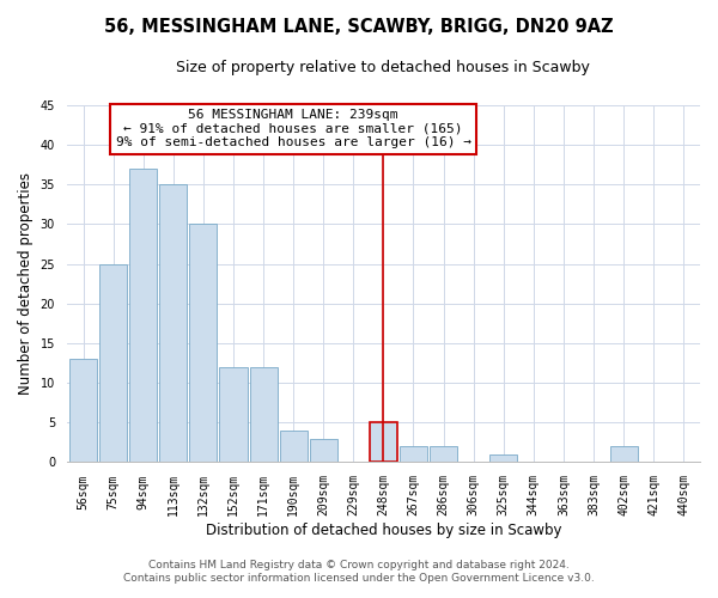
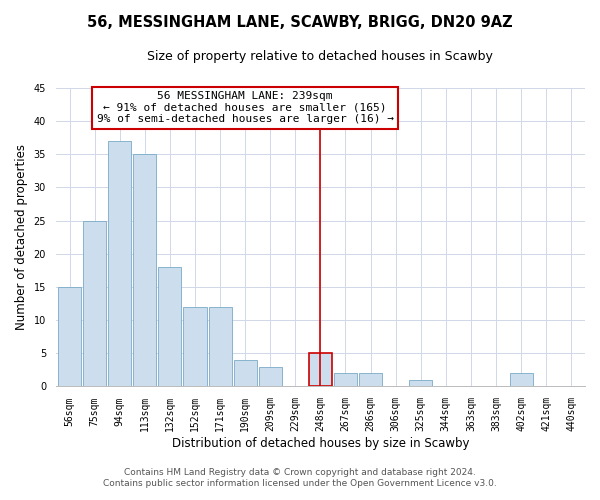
56sqm: 13 -> 15
132sqm: 30 -> 18
